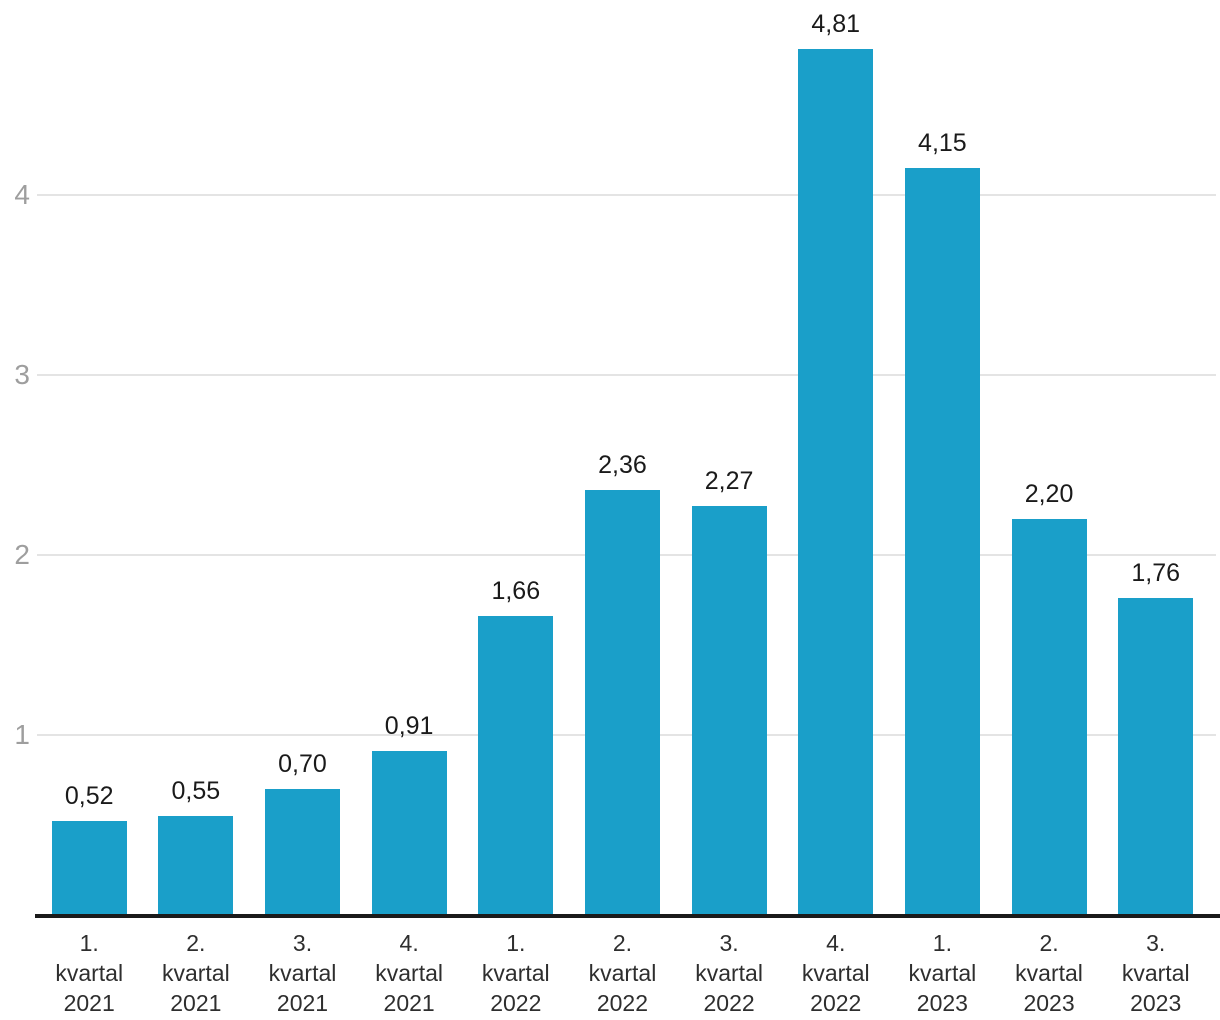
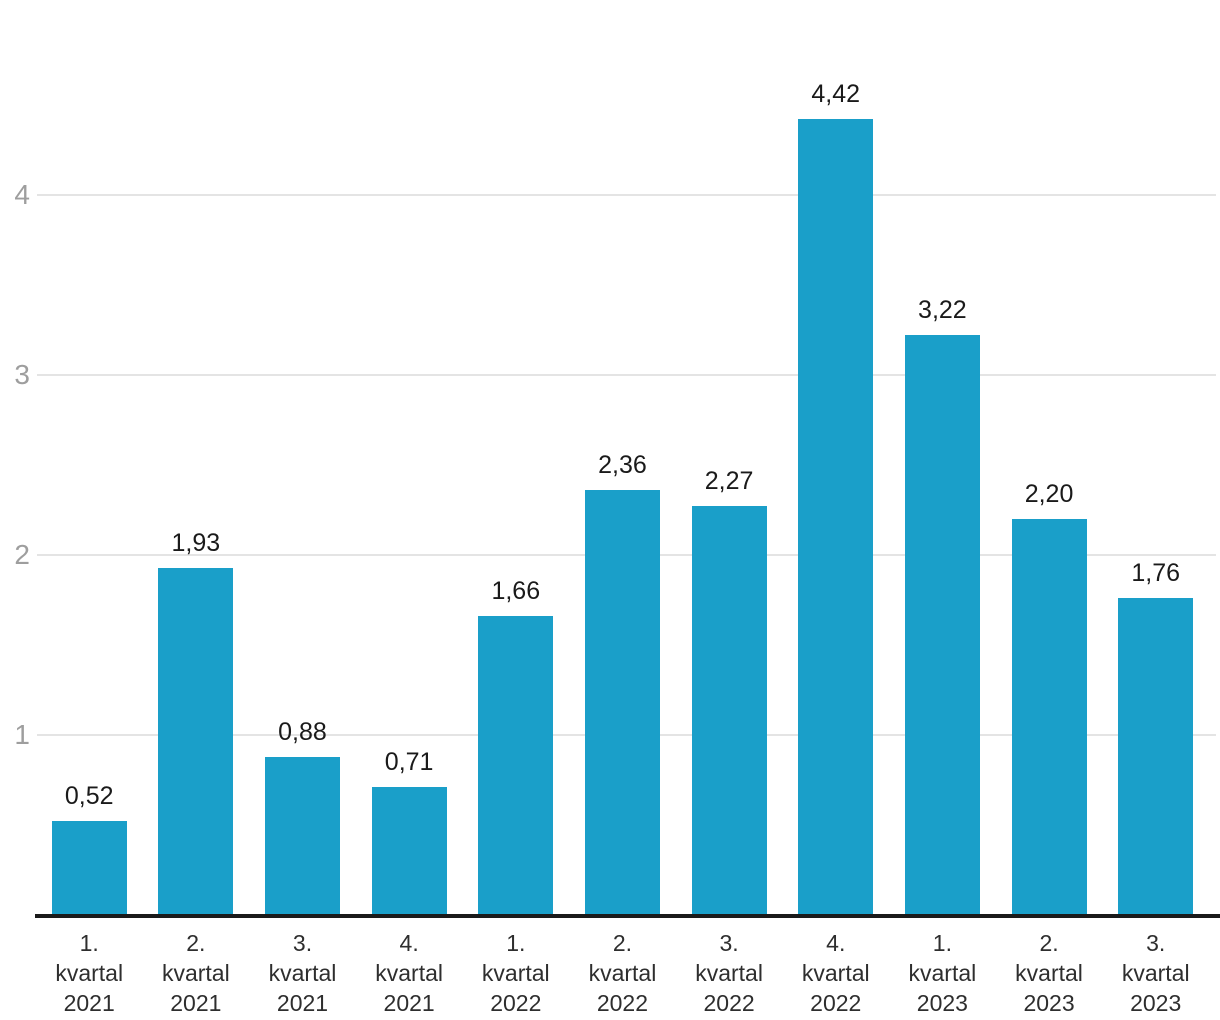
2. kvartal 2021: 0,55 -> 1,93
3. kvartal 2021: 0,70 -> 0,88
4. kvartal 2021: 0,91 -> 0,71
4. kvartal 2022: 4,81 -> 4,42
1. kvartal 2023: 4,15 -> 3,22
